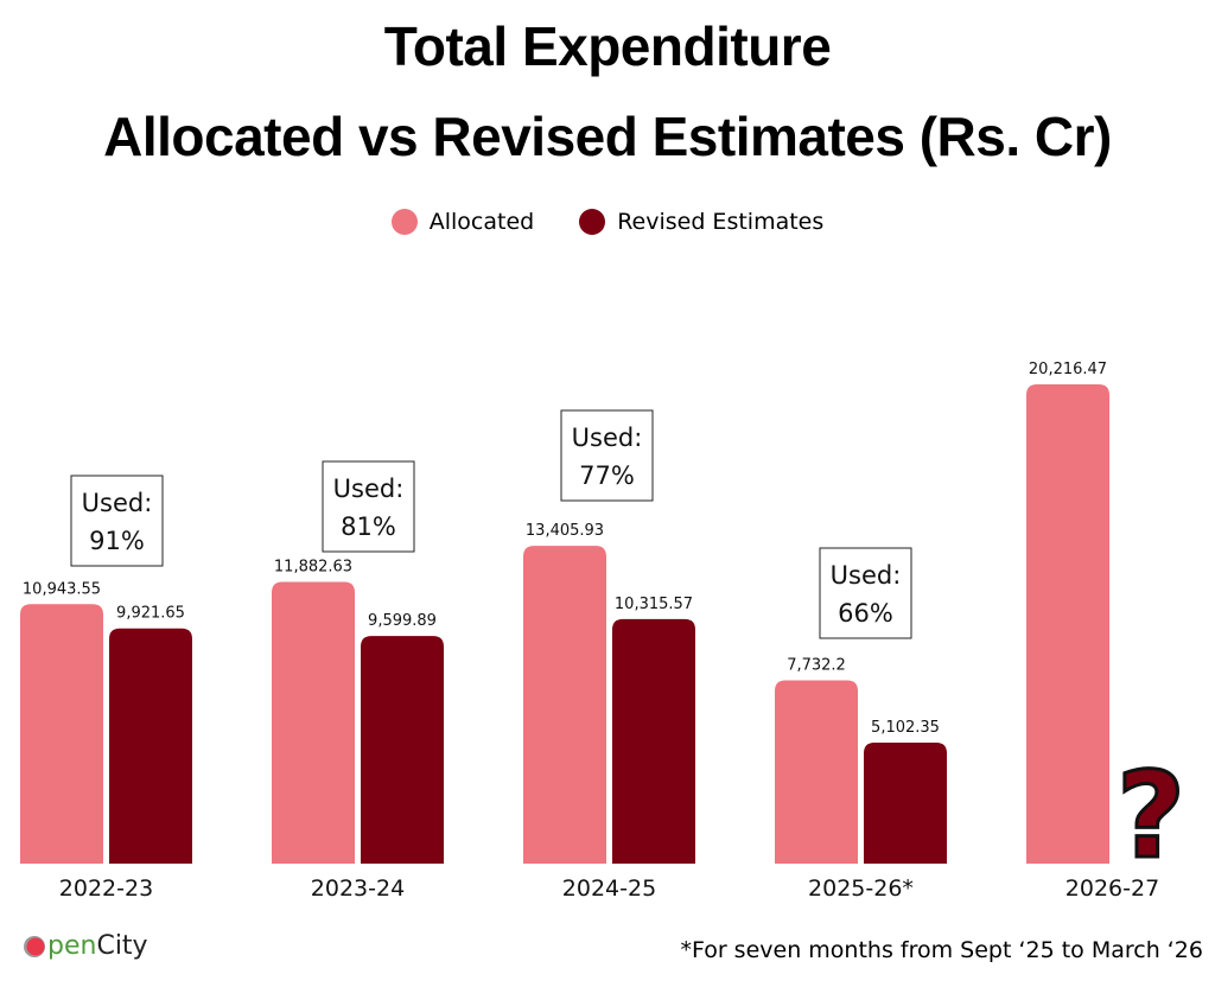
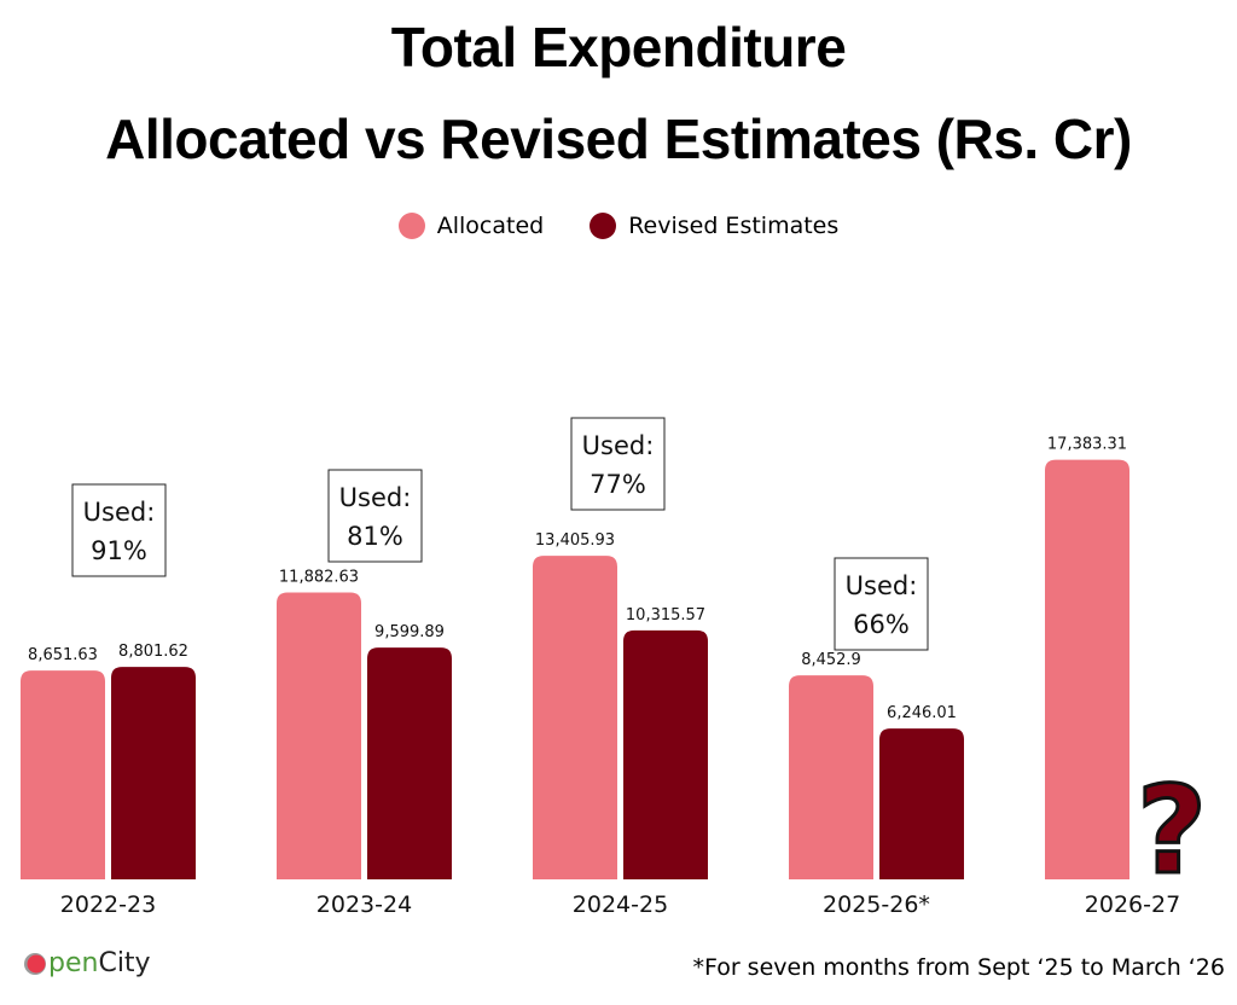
Allocated/2022-23: 10,943.55 -> 8,651.63
Revised Estimates/2022-23: 9,921.65 -> 8,801.62
Allocated/2025-26*: 7,732.2 -> 8,452.9
Revised Estimates/2025-26*: 5,102.35 -> 6,246.01
Allocated/2026-27: 20,216.47 -> 17,383.31
